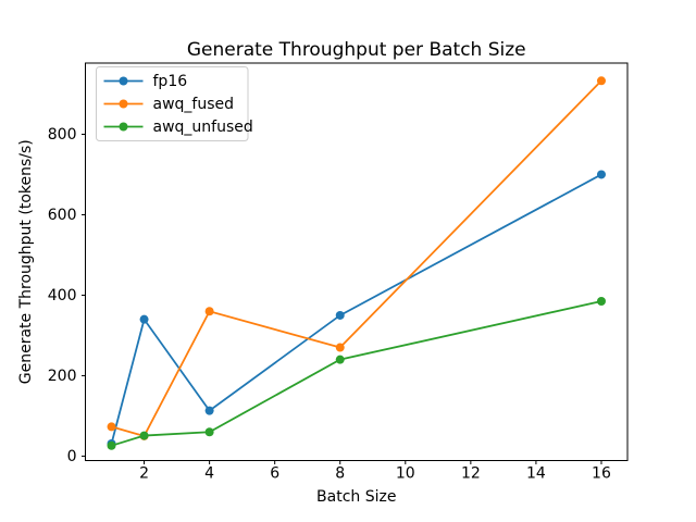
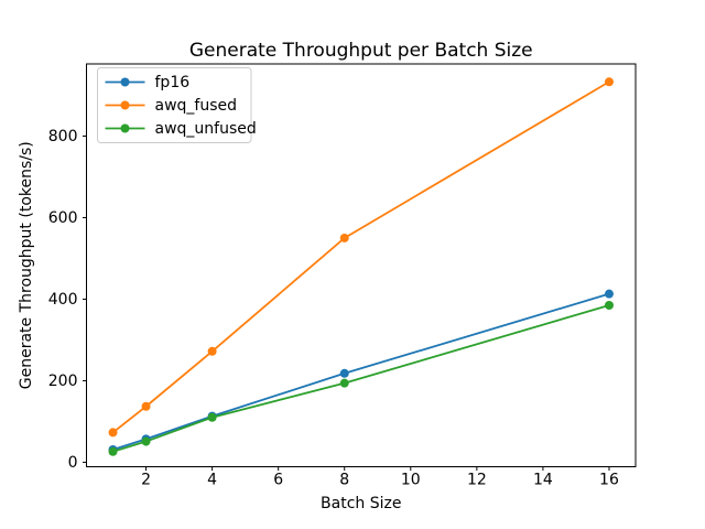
fp16/2: 340 -> 60
awq_fused/2: 50 -> 140
awq_fused/4: 360 -> 270
awq_unfused/4: 60 -> 110
fp16/8: 350 -> 220
awq_fused/8: 270 -> 550
awq_unfused/8: 240 -> 190
fp16/16: 700 -> 410
